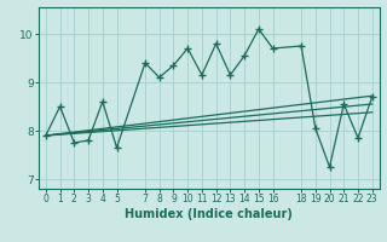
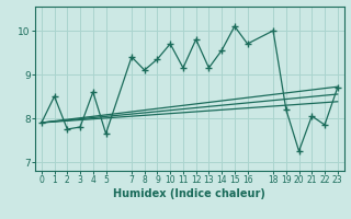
18: 9.75 -> 10.00
19: 8.05 -> 8.20
21: 8.55 -> 8.05
